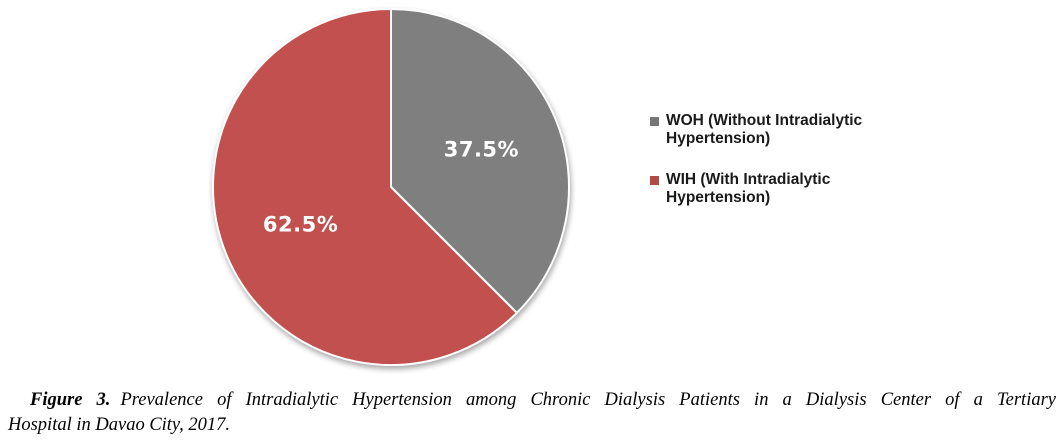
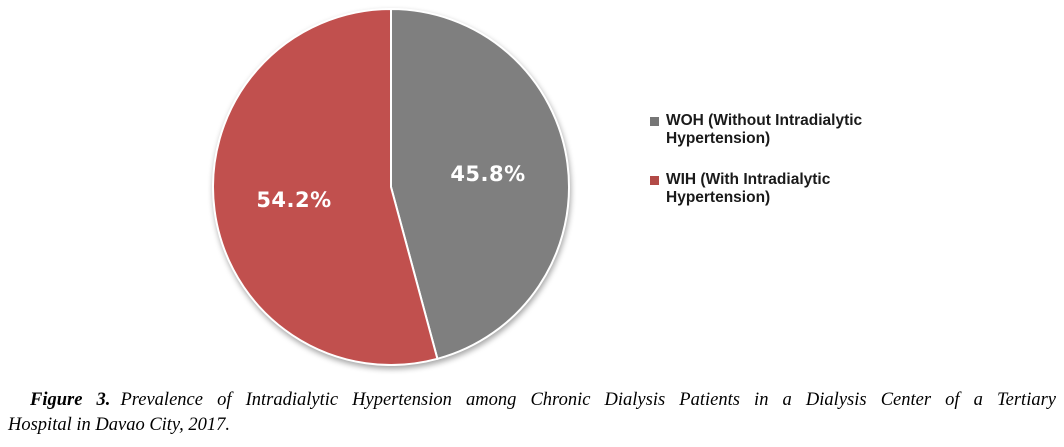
WOH (Without Intradialytic Hypertension): 37.5% -> 45.8%
WIH (With Intradialytic Hypertension): 62.5% -> 54.2%
